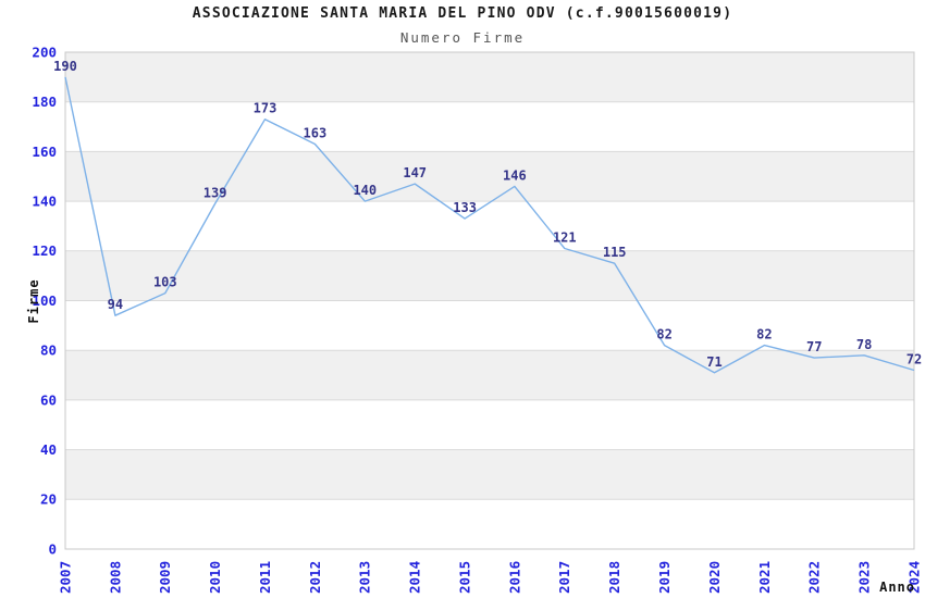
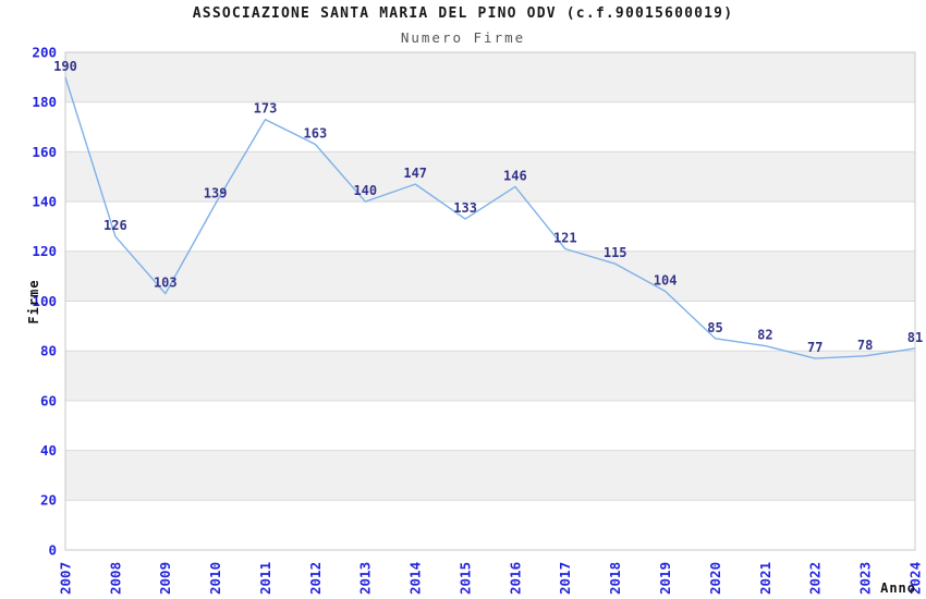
2008: 94 -> 126
2019: 82 -> 104
2020: 71 -> 85
2024: 72 -> 81
